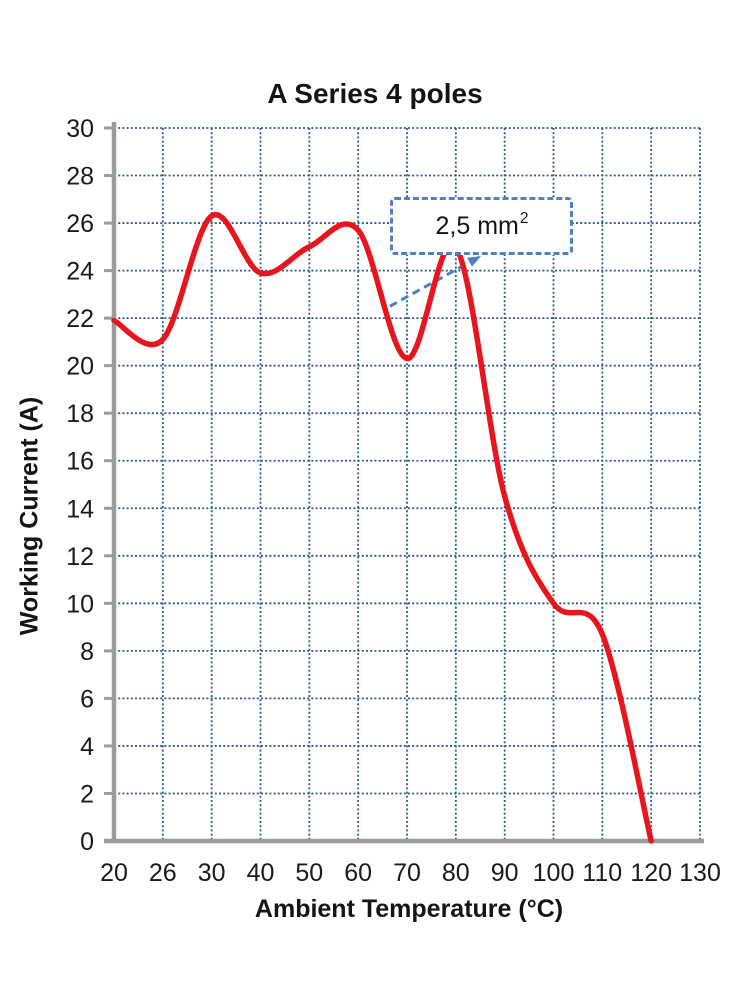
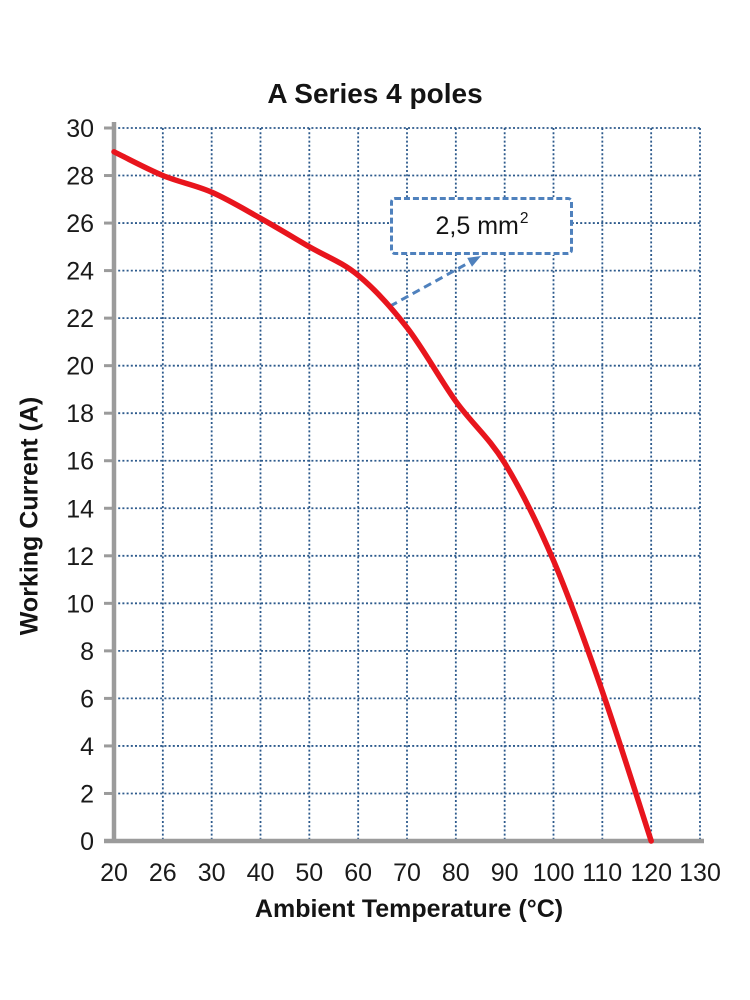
20: 21.9 -> 29.0
26: 21.1 -> 28.0
30: 26.3 -> 27.3
40: 23.9 -> 26.2
60: 25.7 -> 23.8
70: 20.3 -> 21.6
80: 25.0 -> 18.5
90: 14.5 -> 15.9
100: 10.0 -> 11.8
110: 8.7 -> 6.3
